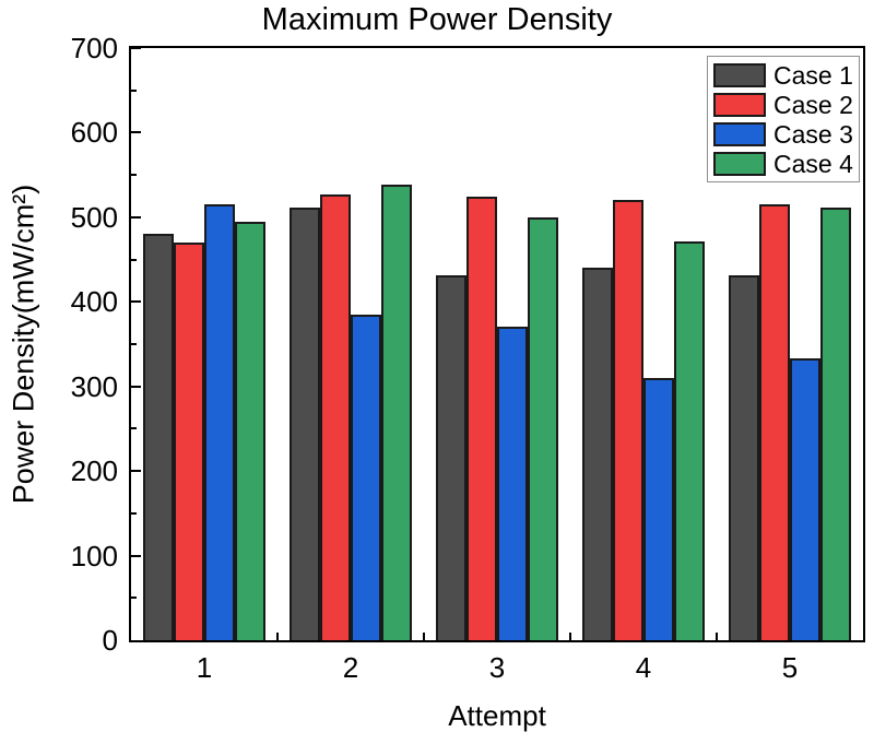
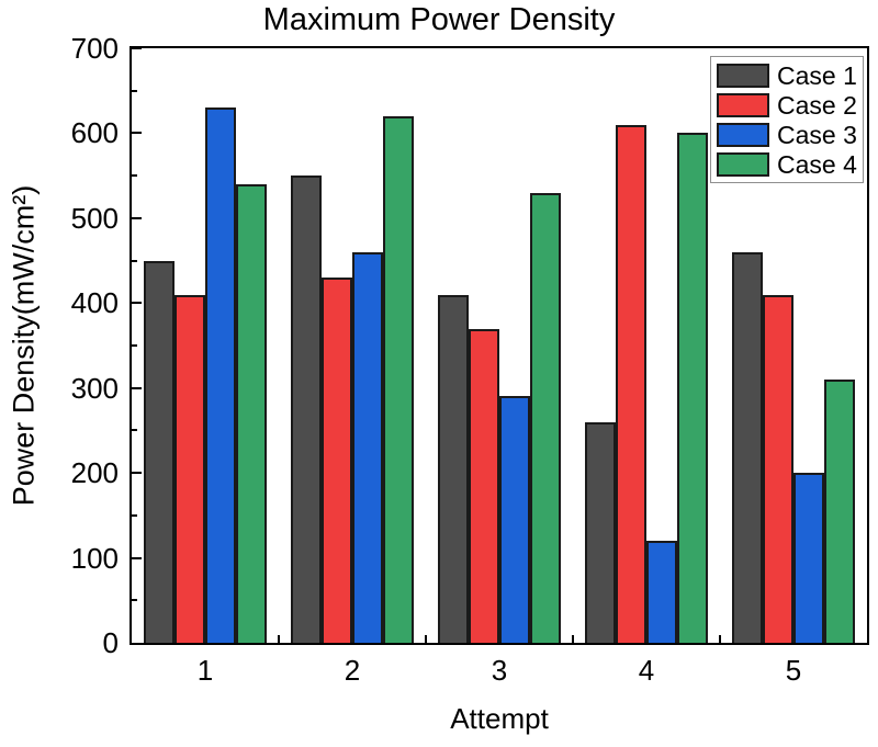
Case 1/1: 480 -> 450
Case 2/1: 470 -> 410
Case 3/1: 520 -> 630
Case 4/1: 500 -> 540
Case 1/2: 510 -> 550
Case 2/2: 530 -> 430
Case 3/2: 380 -> 460
Case 4/2: 540 -> 620
Case 1/3: 430 -> 410
Case 2/3: 520 -> 370
Case 3/3: 370 -> 290
Case 4/3: 500 -> 530
Case 1/4: 440 -> 260
Case 2/4: 520 -> 610
Case 3/4: 310 -> 120
Case 4/4: 470 -> 600
Case 1/5: 430 -> 460
Case 2/5: 520 -> 410
Case 3/5: 330 -> 200
Case 4/5: 510 -> 310
